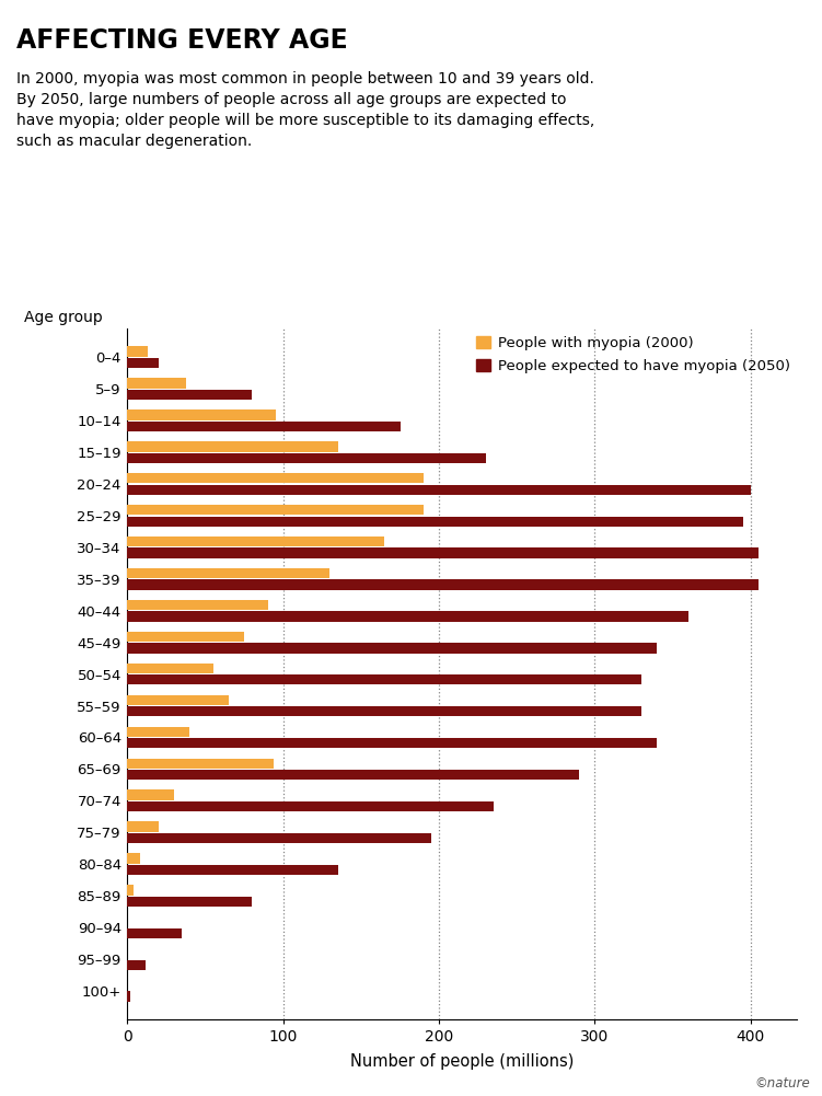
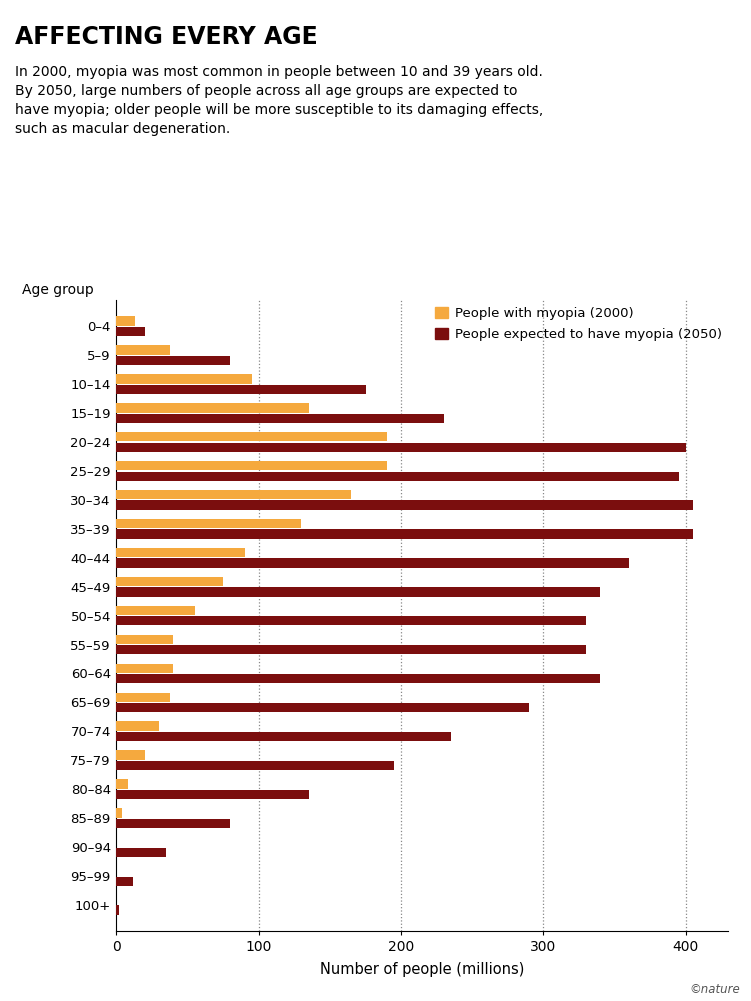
People with myopia (2000)/55–59: 65 -> 40
People with myopia (2000)/65–69: 94 -> 38
